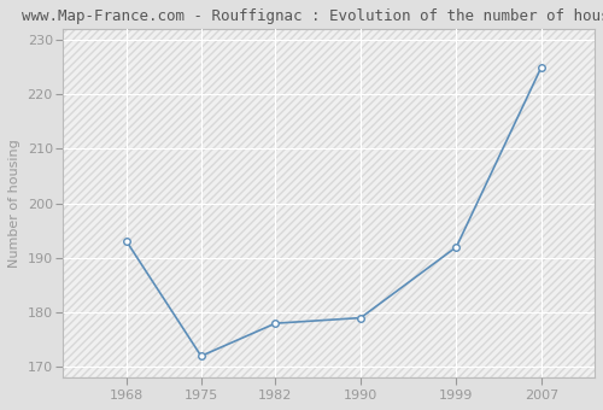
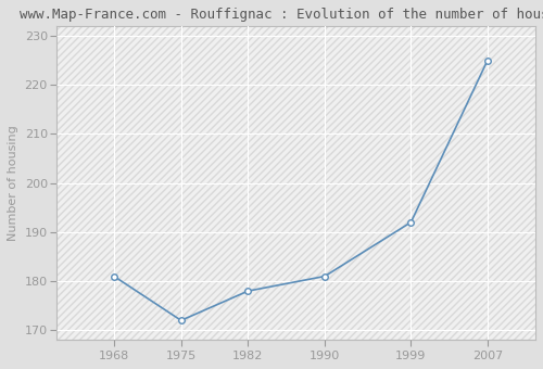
1968: 193 -> 181
1990: 179 -> 181
